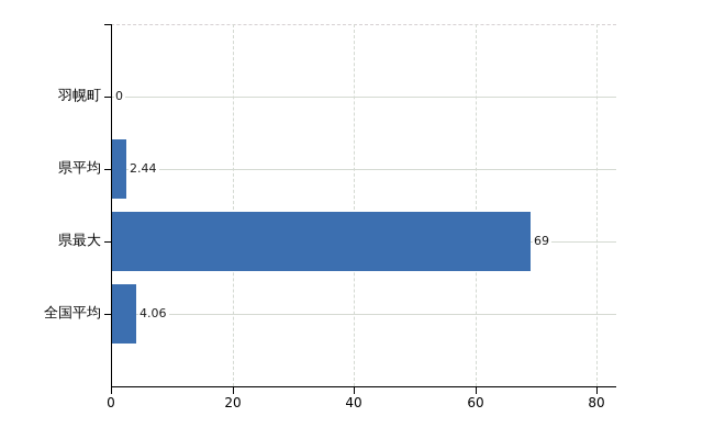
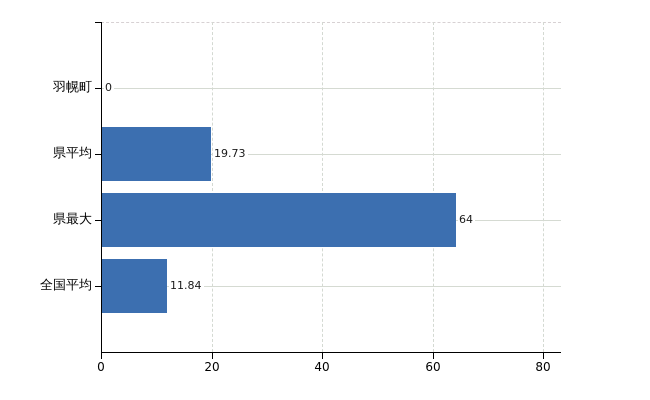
県平均: 2.44 -> 19.73
県最大: 69 -> 64
全国平均: 4.06 -> 11.84
